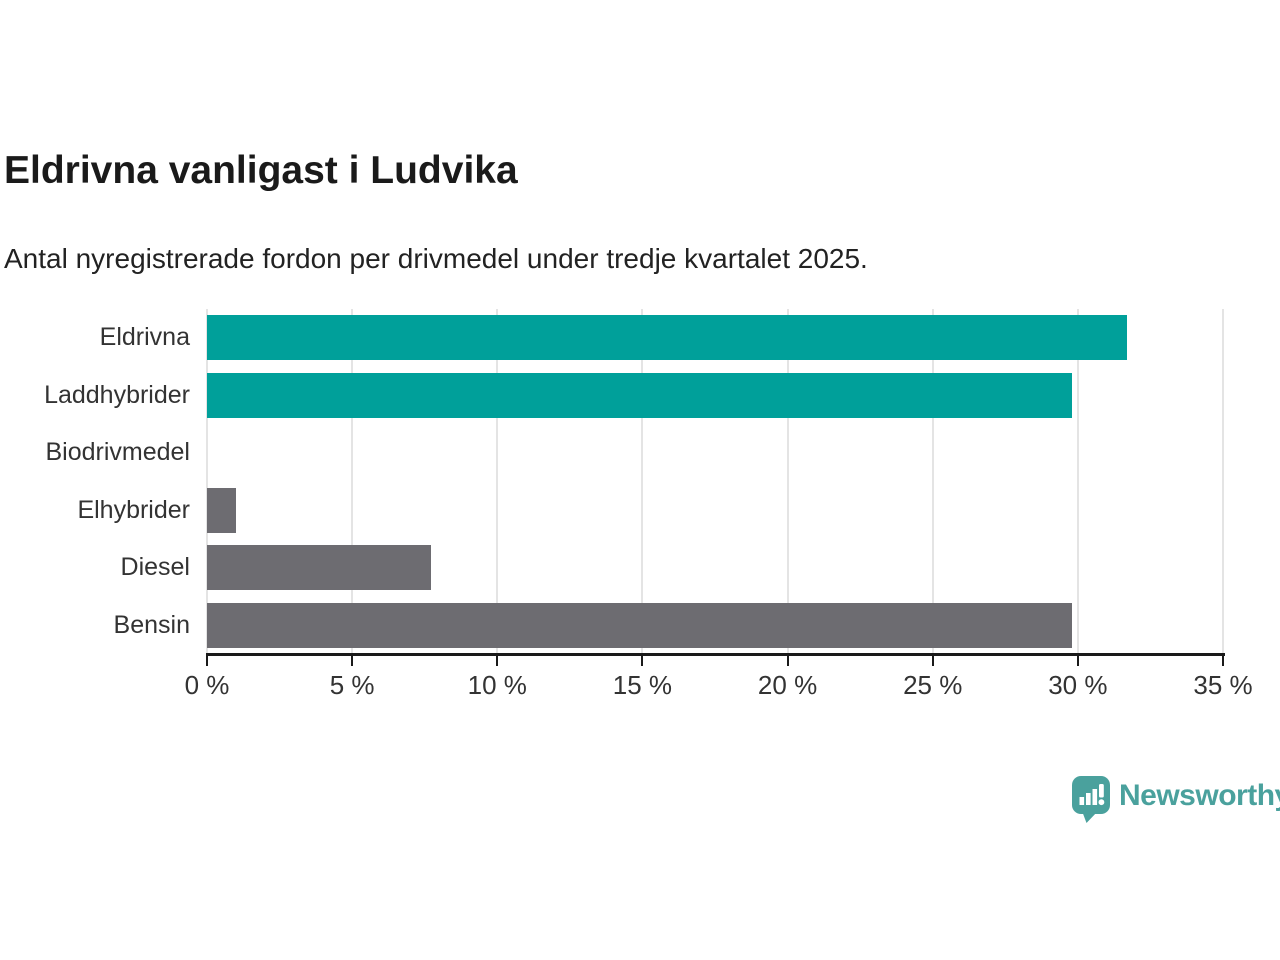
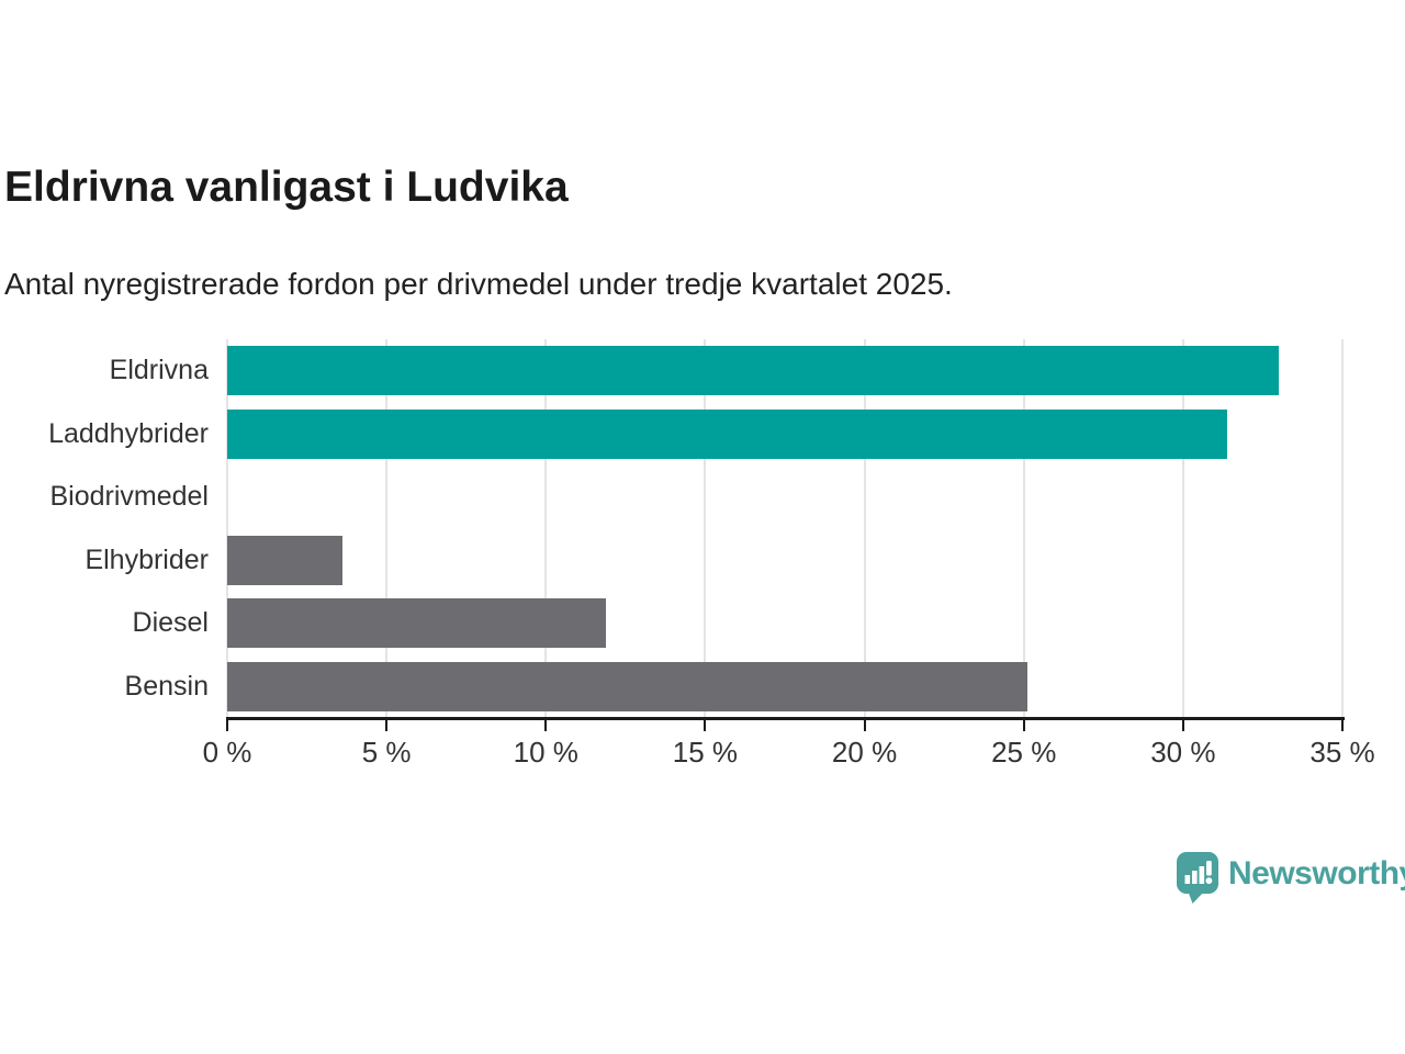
Eldrivna: 31.7% -> 33.0%
Laddhybrider: 29.8% -> 31.4%
Elhybrider: 1.0% -> 3.6%
Diesel: 7.7% -> 11.9%
Bensin: 29.8% -> 25.1%
